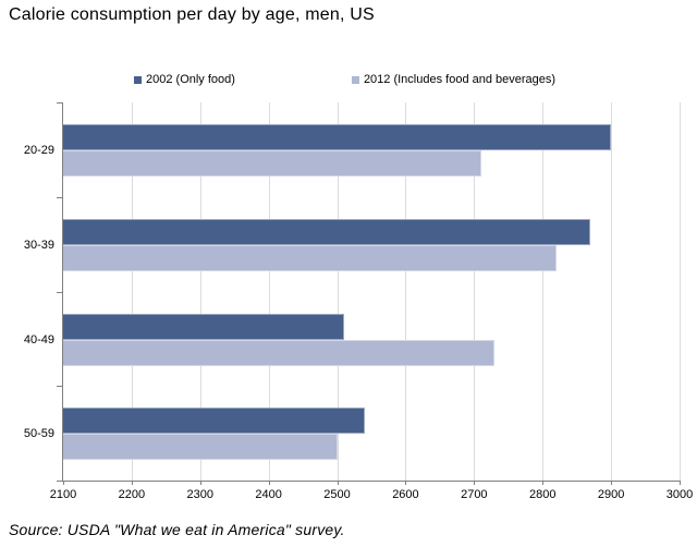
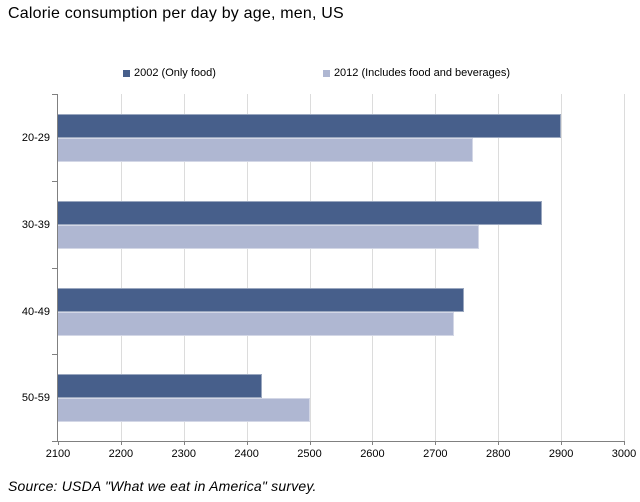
2012 (Includes food and beverages)/20-29: 2710 -> 2760
2012 (Includes food and beverages)/30-39: 2820 -> 2770
2002 (Only food)/40-49: 2510 -> 2740
2002 (Only food)/50-59: 2540 -> 2420
